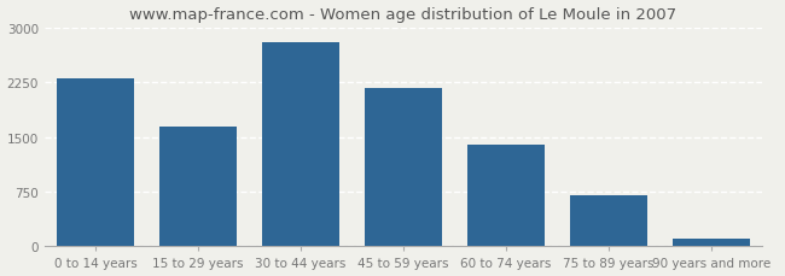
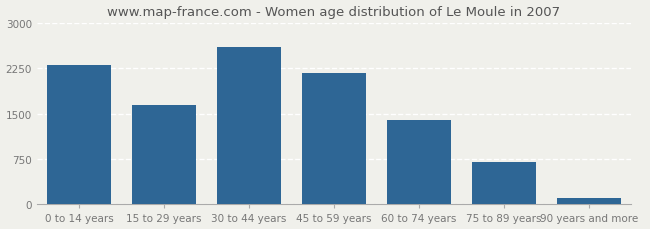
30 to 44 years: 2800 -> 2600
